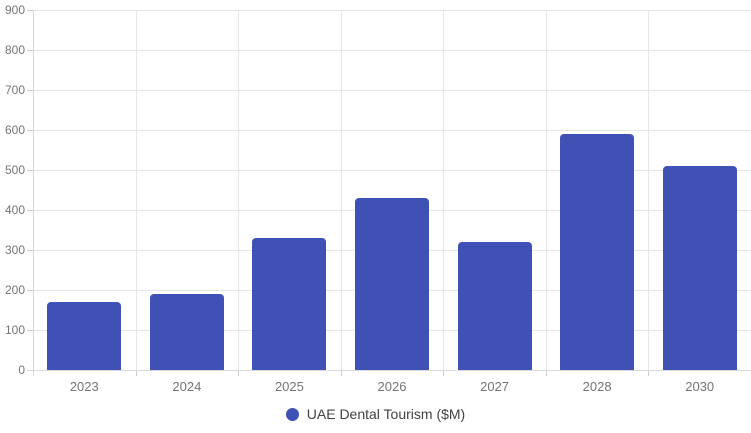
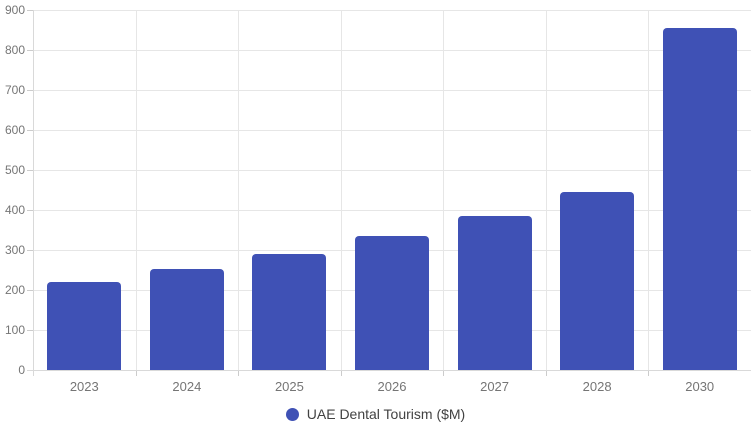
2023: 170 -> 220
2024: 190 -> 250
2025: 330 -> 290
2026: 430 -> 340
2027: 320 -> 380
2028: 590 -> 440
2030: 510 -> 860
